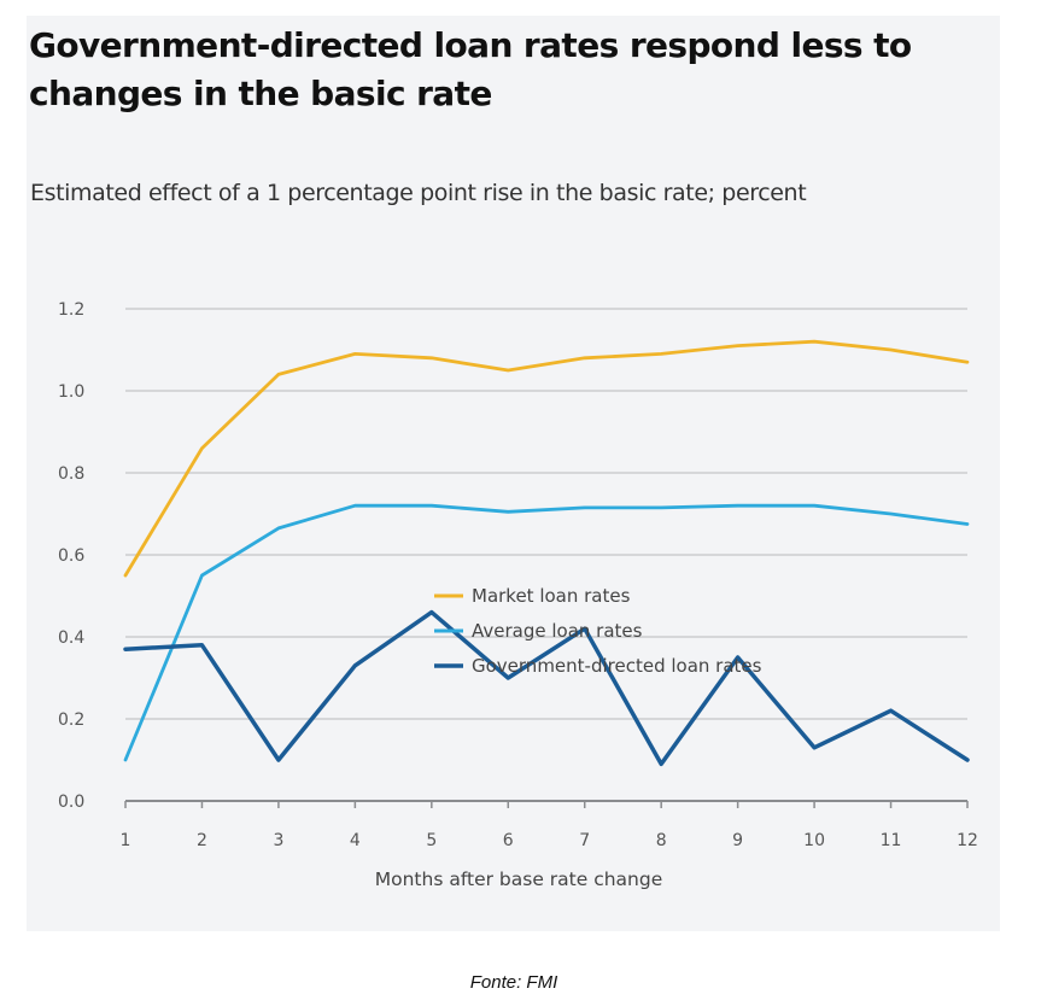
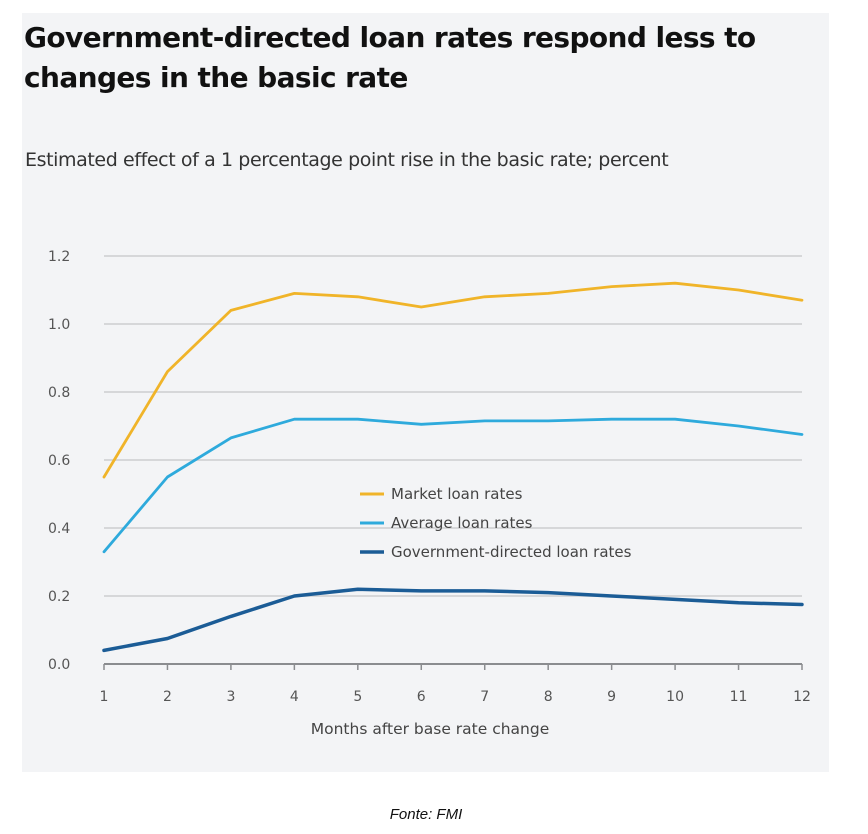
Average loan rates/1: 0.10 -> 0.33
Government-directed loan rates/1: 0.37 -> 0.04
Government-directed loan rates/2: 0.38 -> 0.07
Government-directed loan rates/3: 0.10 -> 0.14
Government-directed loan rates/4: 0.33 -> 0.20
Government-directed loan rates/5: 0.46 -> 0.22
Government-directed loan rates/6: 0.30 -> 0.21
Government-directed loan rates/7: 0.42 -> 0.21
Government-directed loan rates/8: 0.09 -> 0.21
Government-directed loan rates/9: 0.35 -> 0.20
Government-directed loan rates/10: 0.13 -> 0.19
Government-directed loan rates/11: 0.22 -> 0.18
Government-directed loan rates/12: 0.10 -> 0.17
